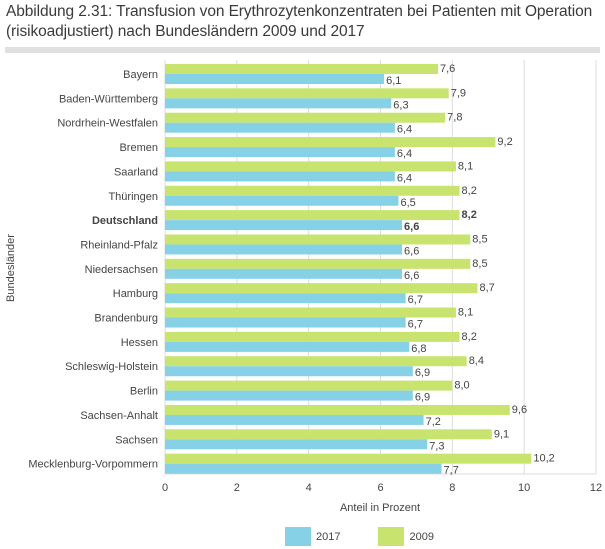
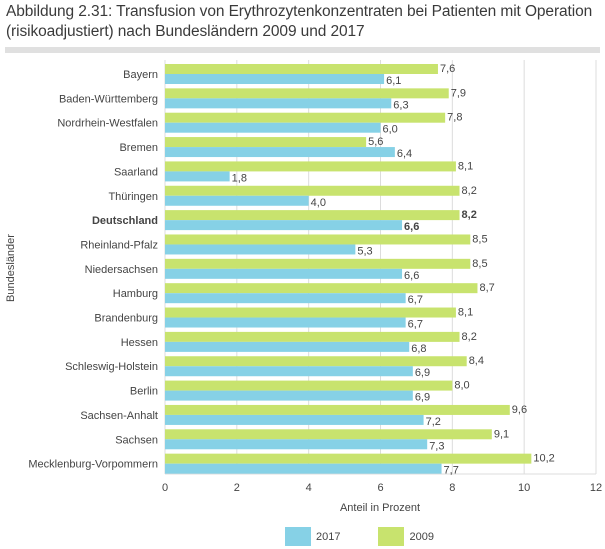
2017/Nordrhein-Westfalen: 6,4 -> 6,0
2009/Bremen: 9,2 -> 5,6
2017/Saarland: 6,4 -> 1,8
2017/Thüringen: 6,5 -> 4,0
2017/Rheinland-Pfalz: 6,6 -> 5,3
